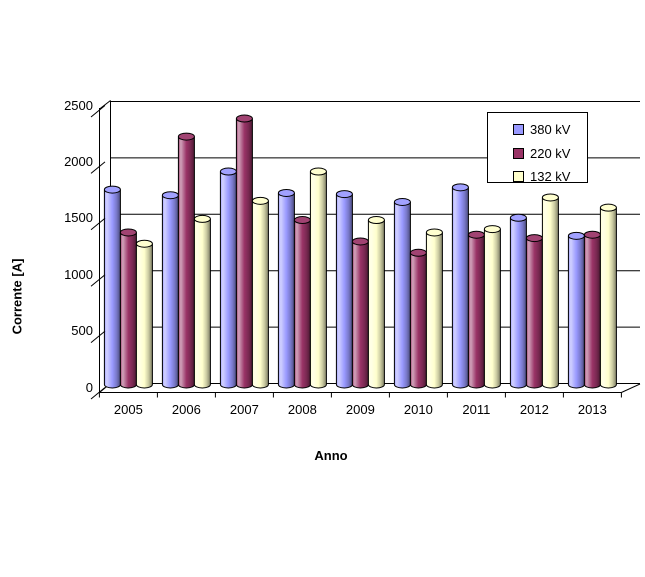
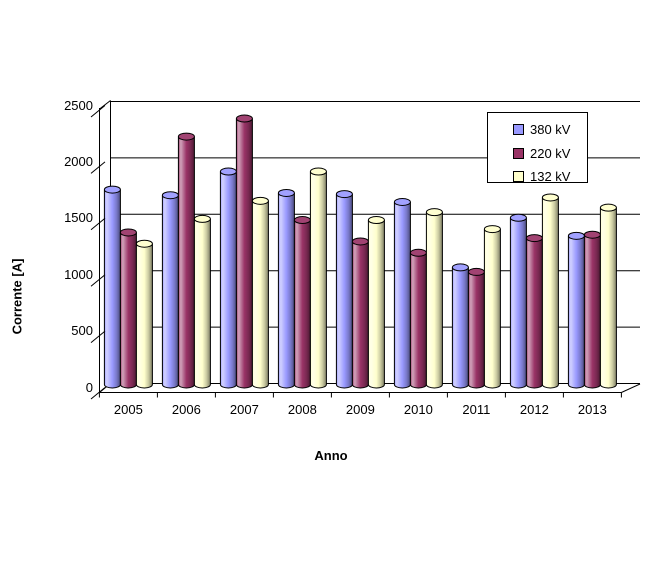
132 kV/2010: 1410 -> 1590
380 kV/2011: 1810 -> 1100
220 kV/2011: 1390 -> 1060
